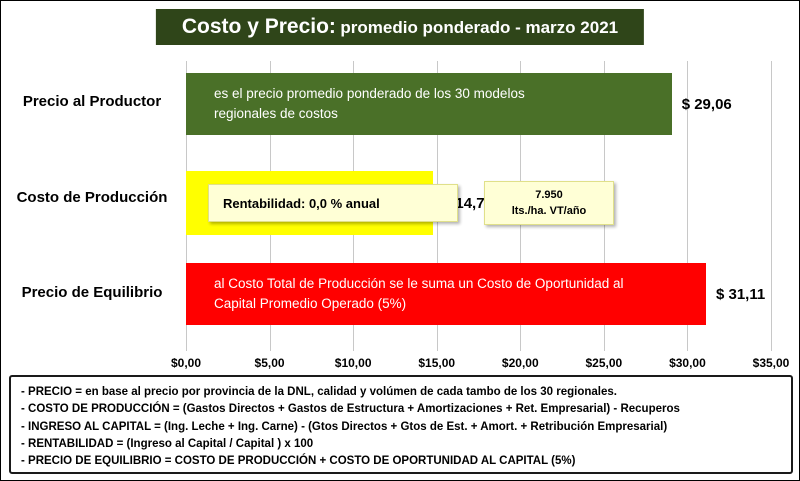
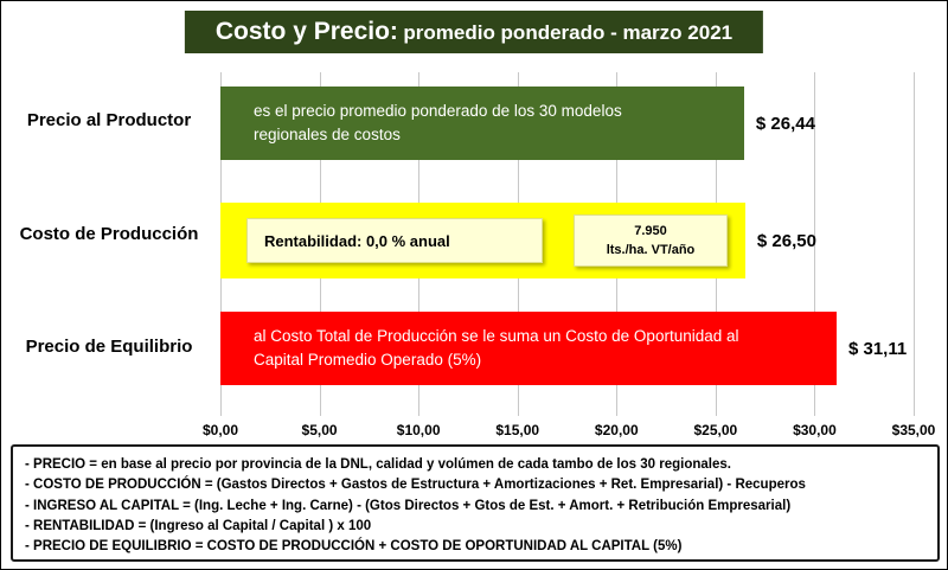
Precio al Productor: 29,06 -> 26,44
Costo de Producción: 14,77 -> 26,50
